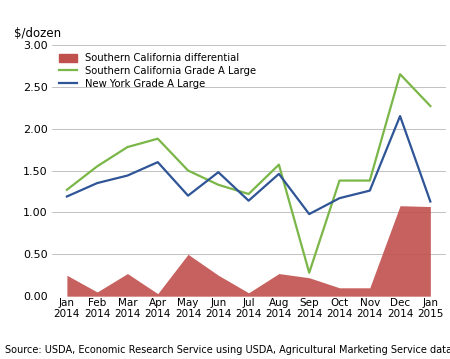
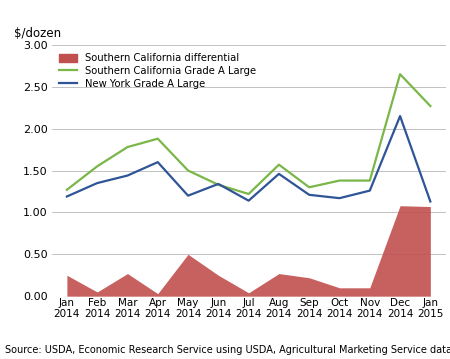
New York Grade A Large/Jun 2014: 1.48 -> 1.34
Southern California Grade A Large/Sep 2014: 0.28 -> 1.30
New York Grade A Large/Sep 2014: 0.98 -> 1.21
